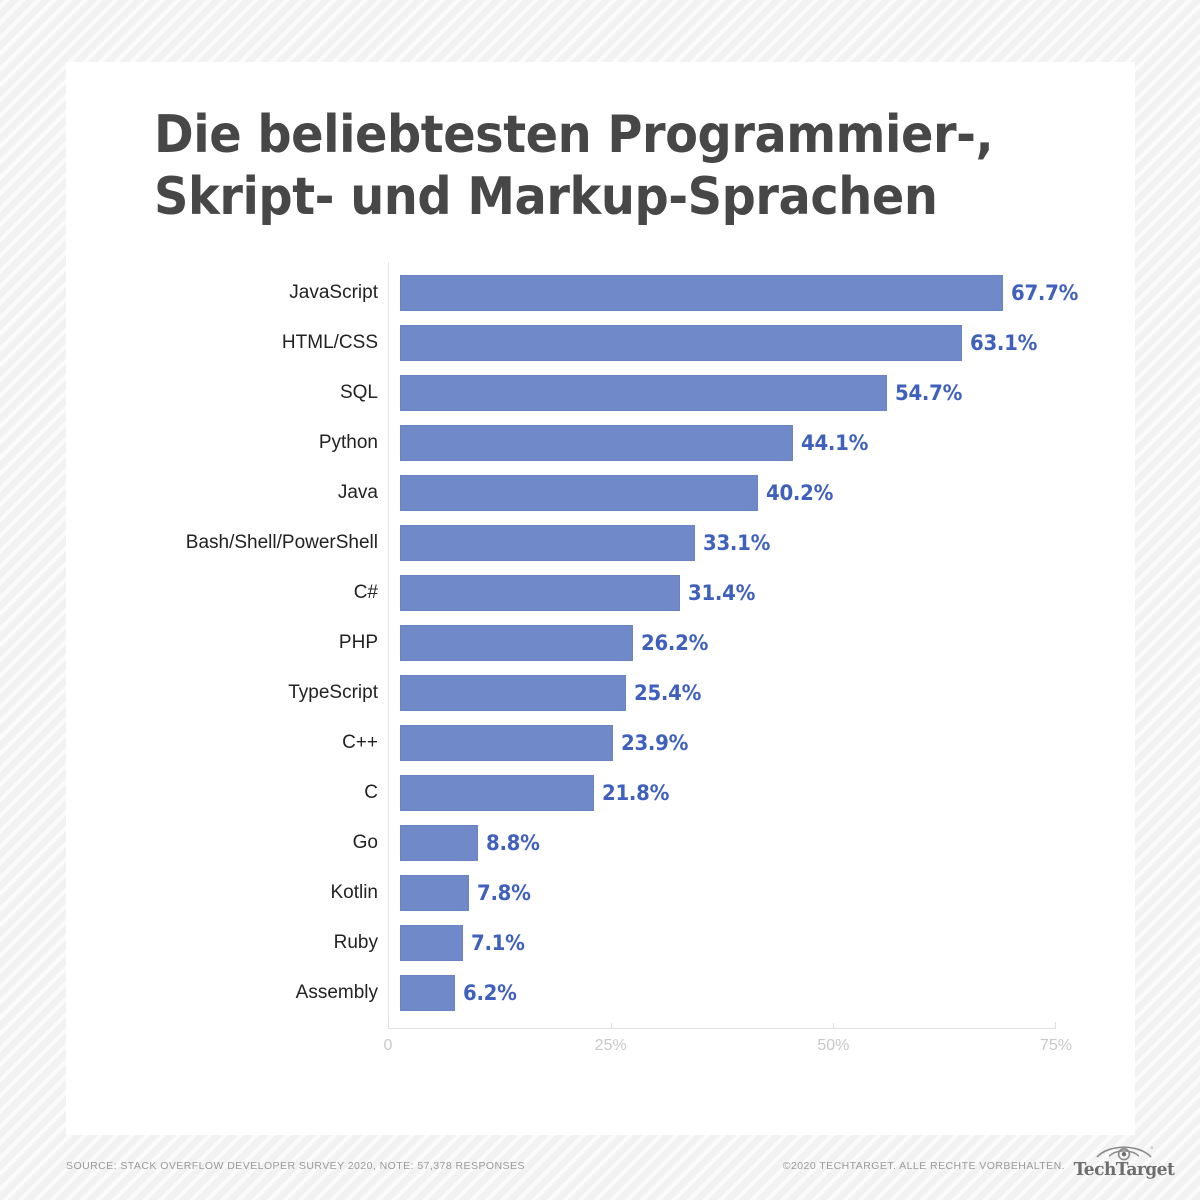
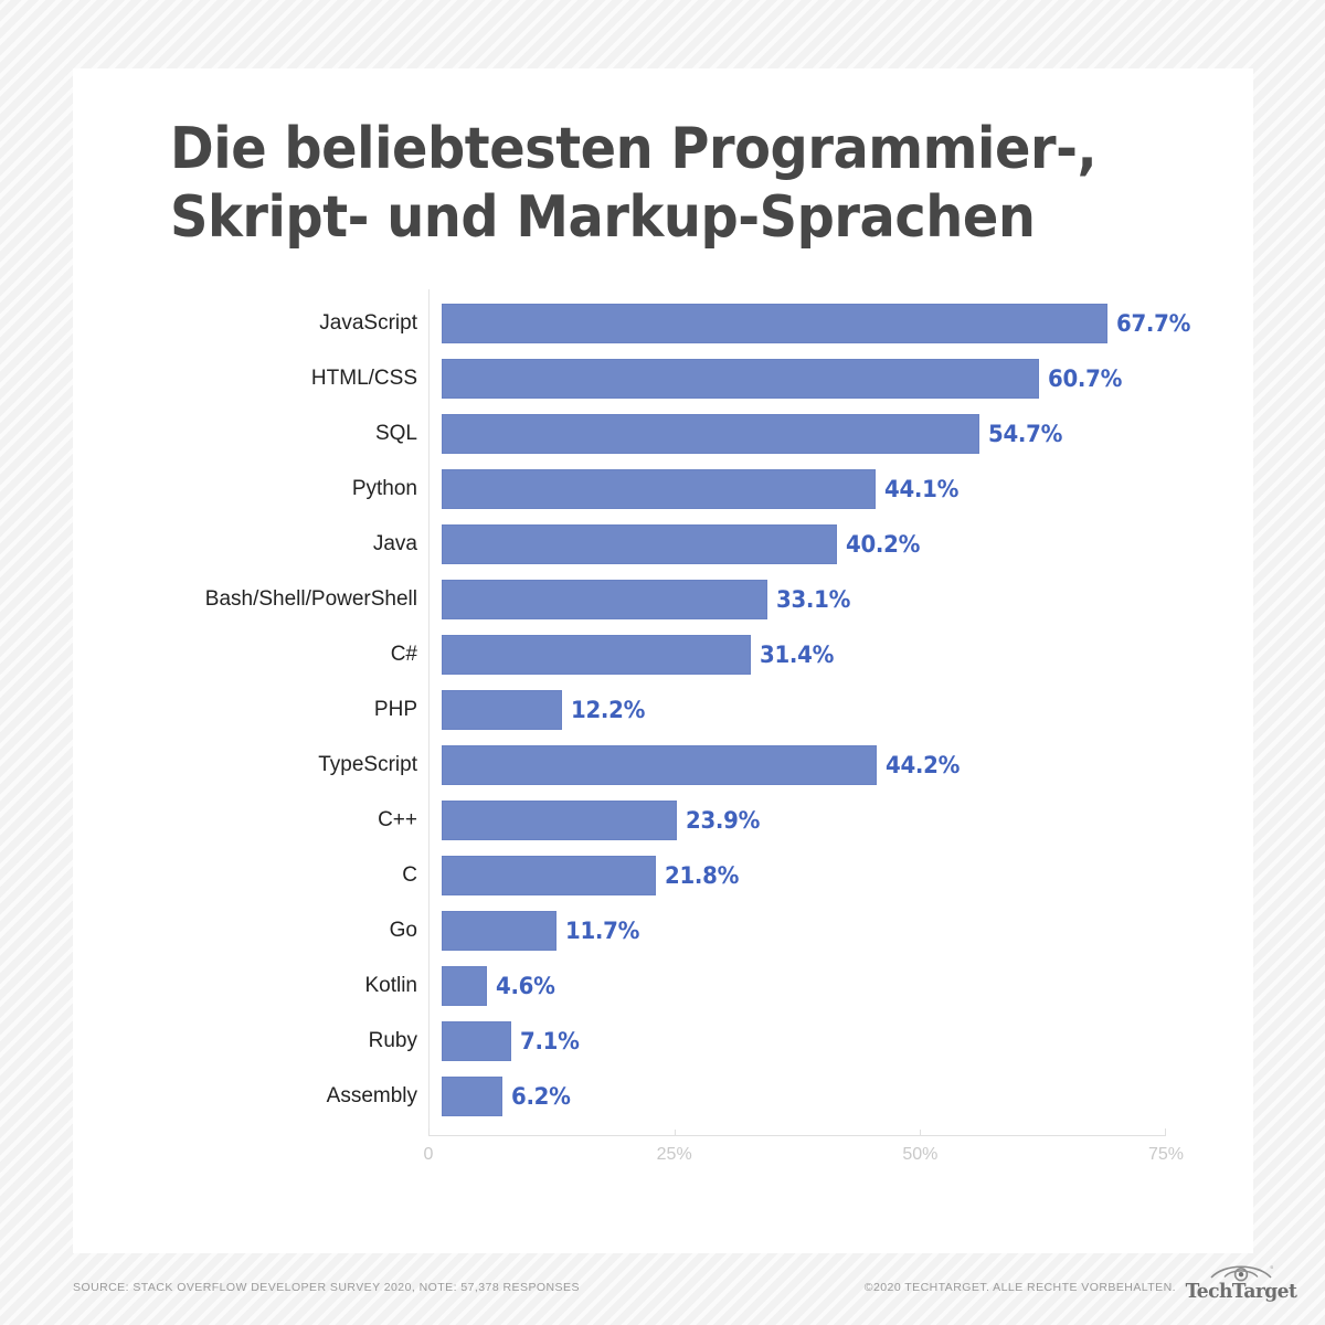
HTML/CSS: 63.1% -> 60.7%
PHP: 26.2% -> 12.2%
TypeScript: 25.4% -> 44.2%
Go: 8.8% -> 11.7%
Kotlin: 7.8% -> 4.6%
